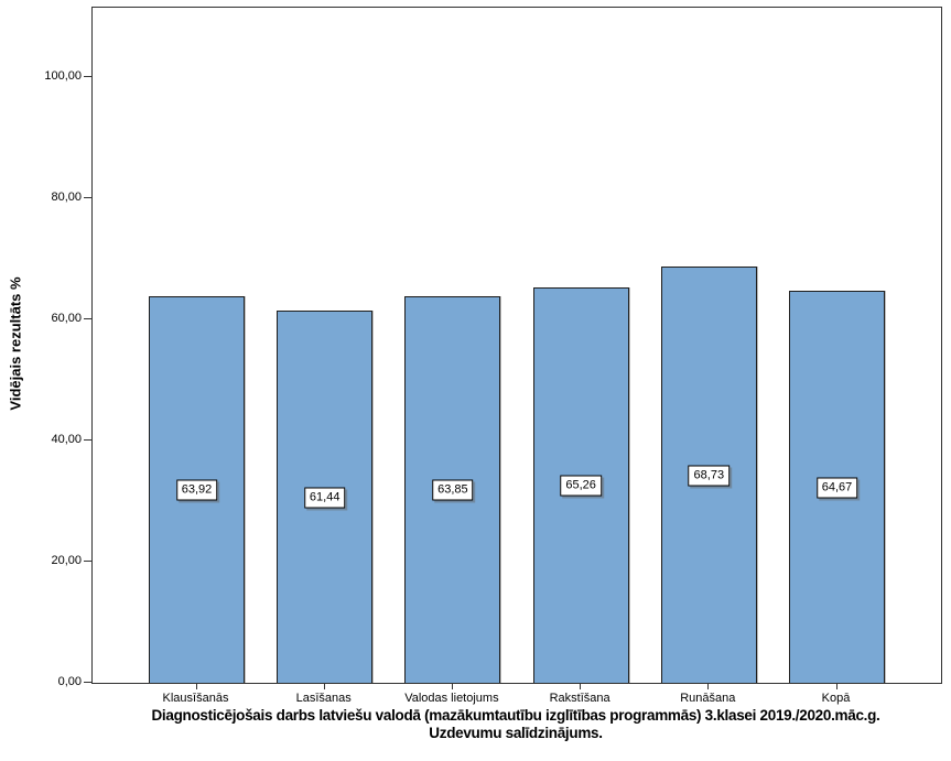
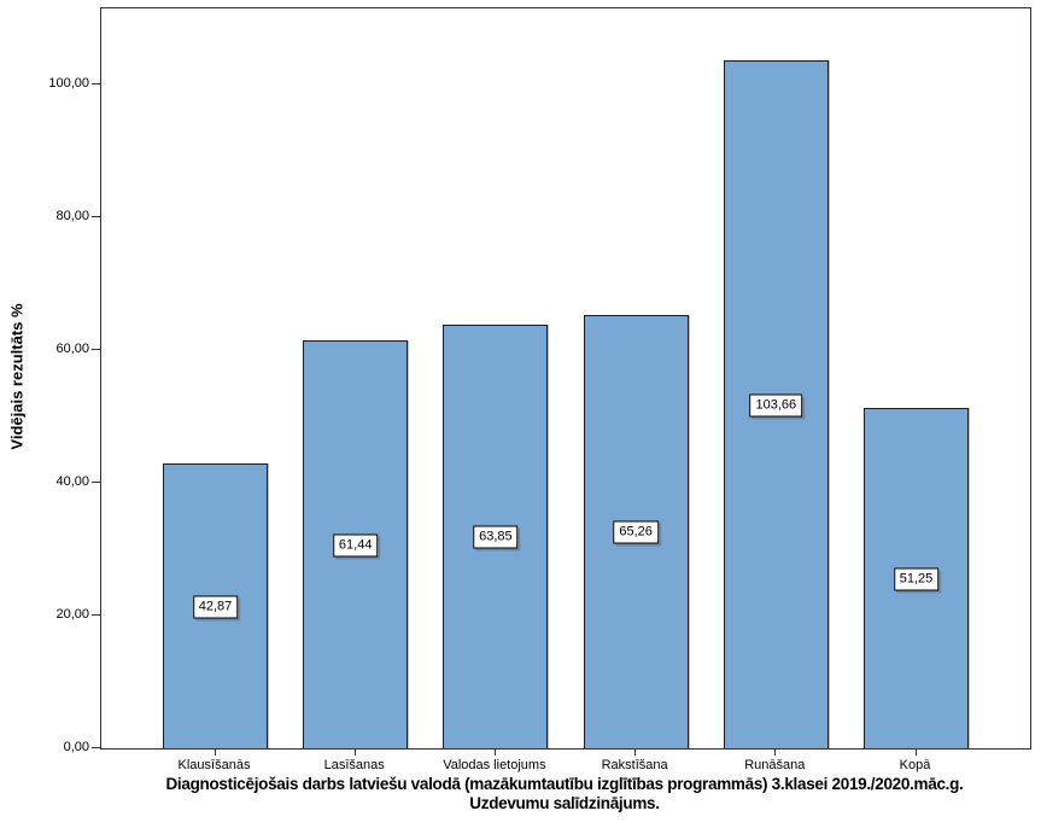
Klausīšanās: 63,92 -> 42,87
Runāšana: 68,73 -> 103,66
Kopā: 64,67 -> 51,25
